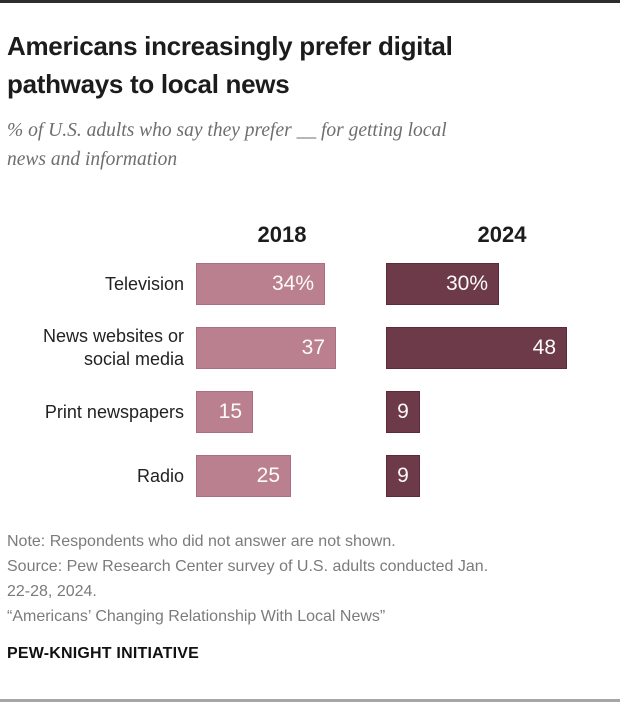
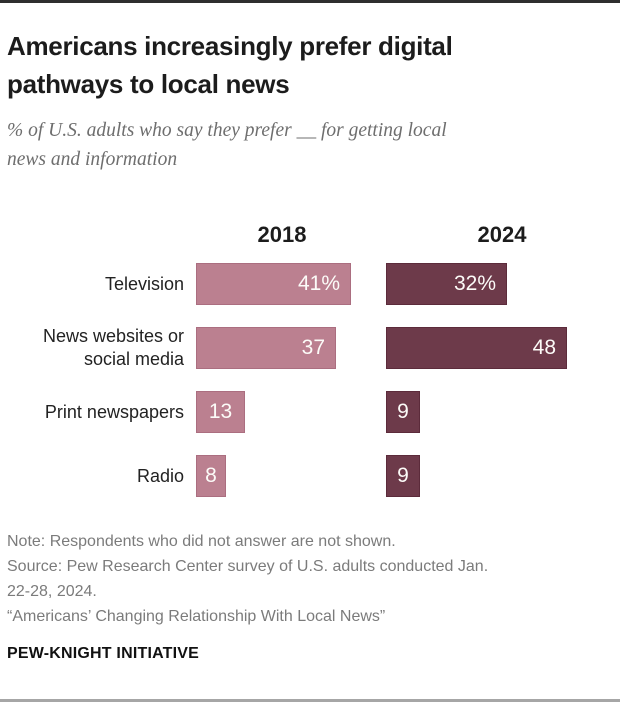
2018/Television: 34% -> 41%
2024/Television: 30% -> 32%
2018/Print newspapers: 15 -> 13
2018/Radio: 25 -> 8
